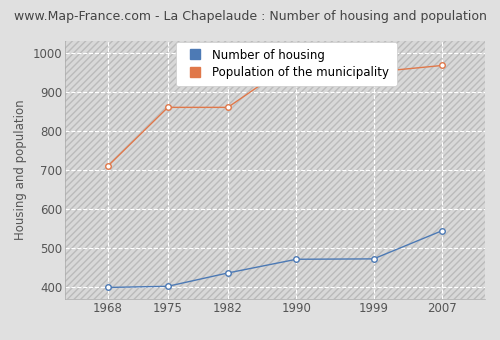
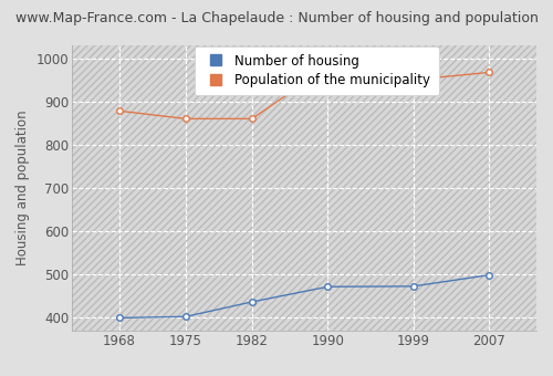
Population of the municipality/1968: 710 -> 878
Number of housing/2007: 545 -> 499
